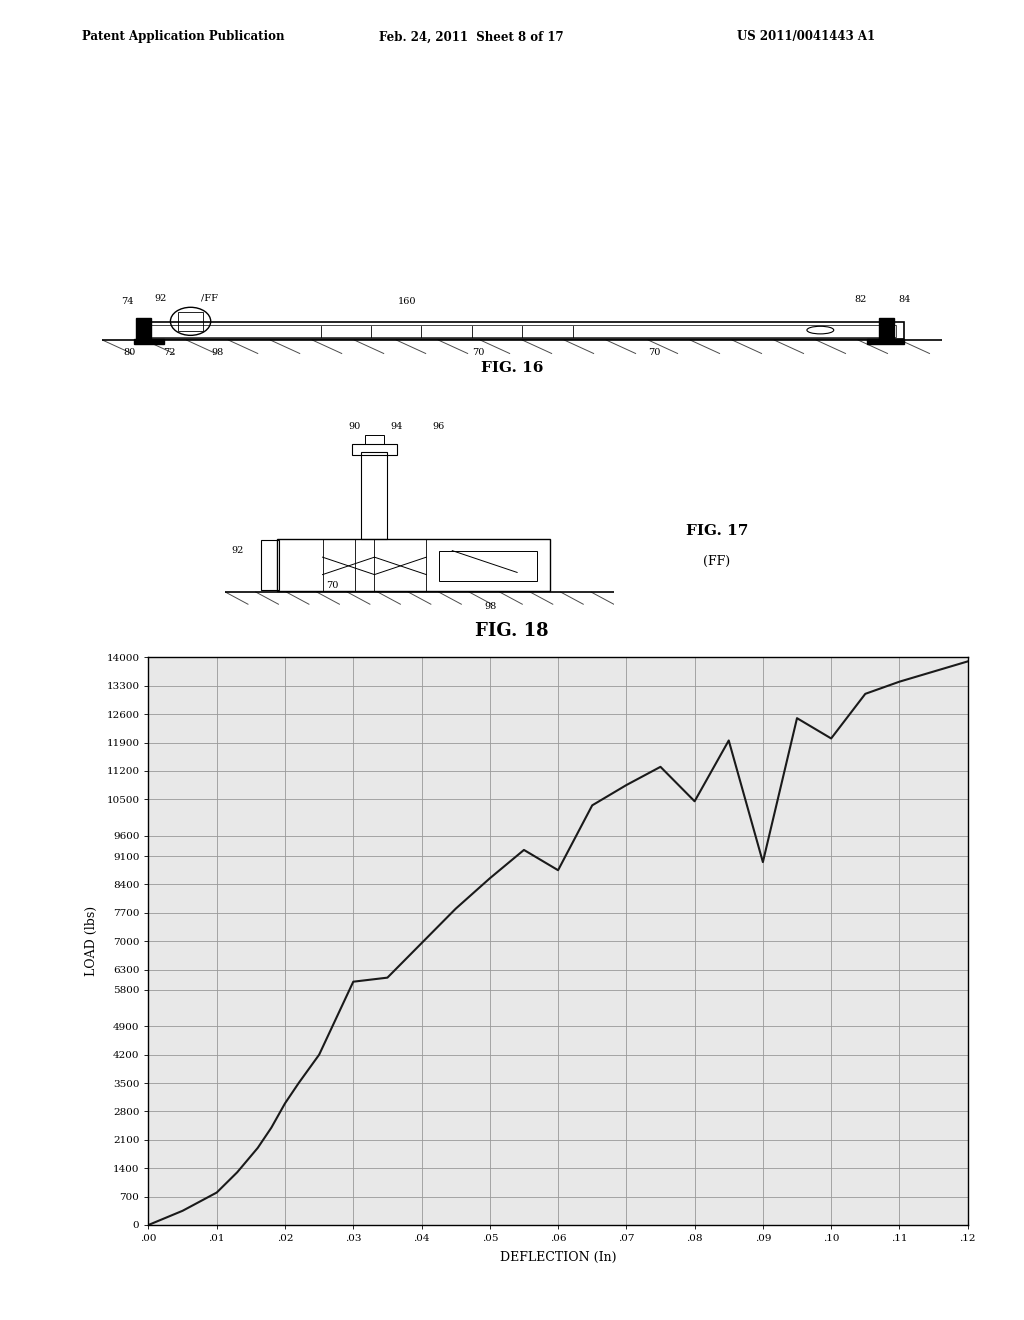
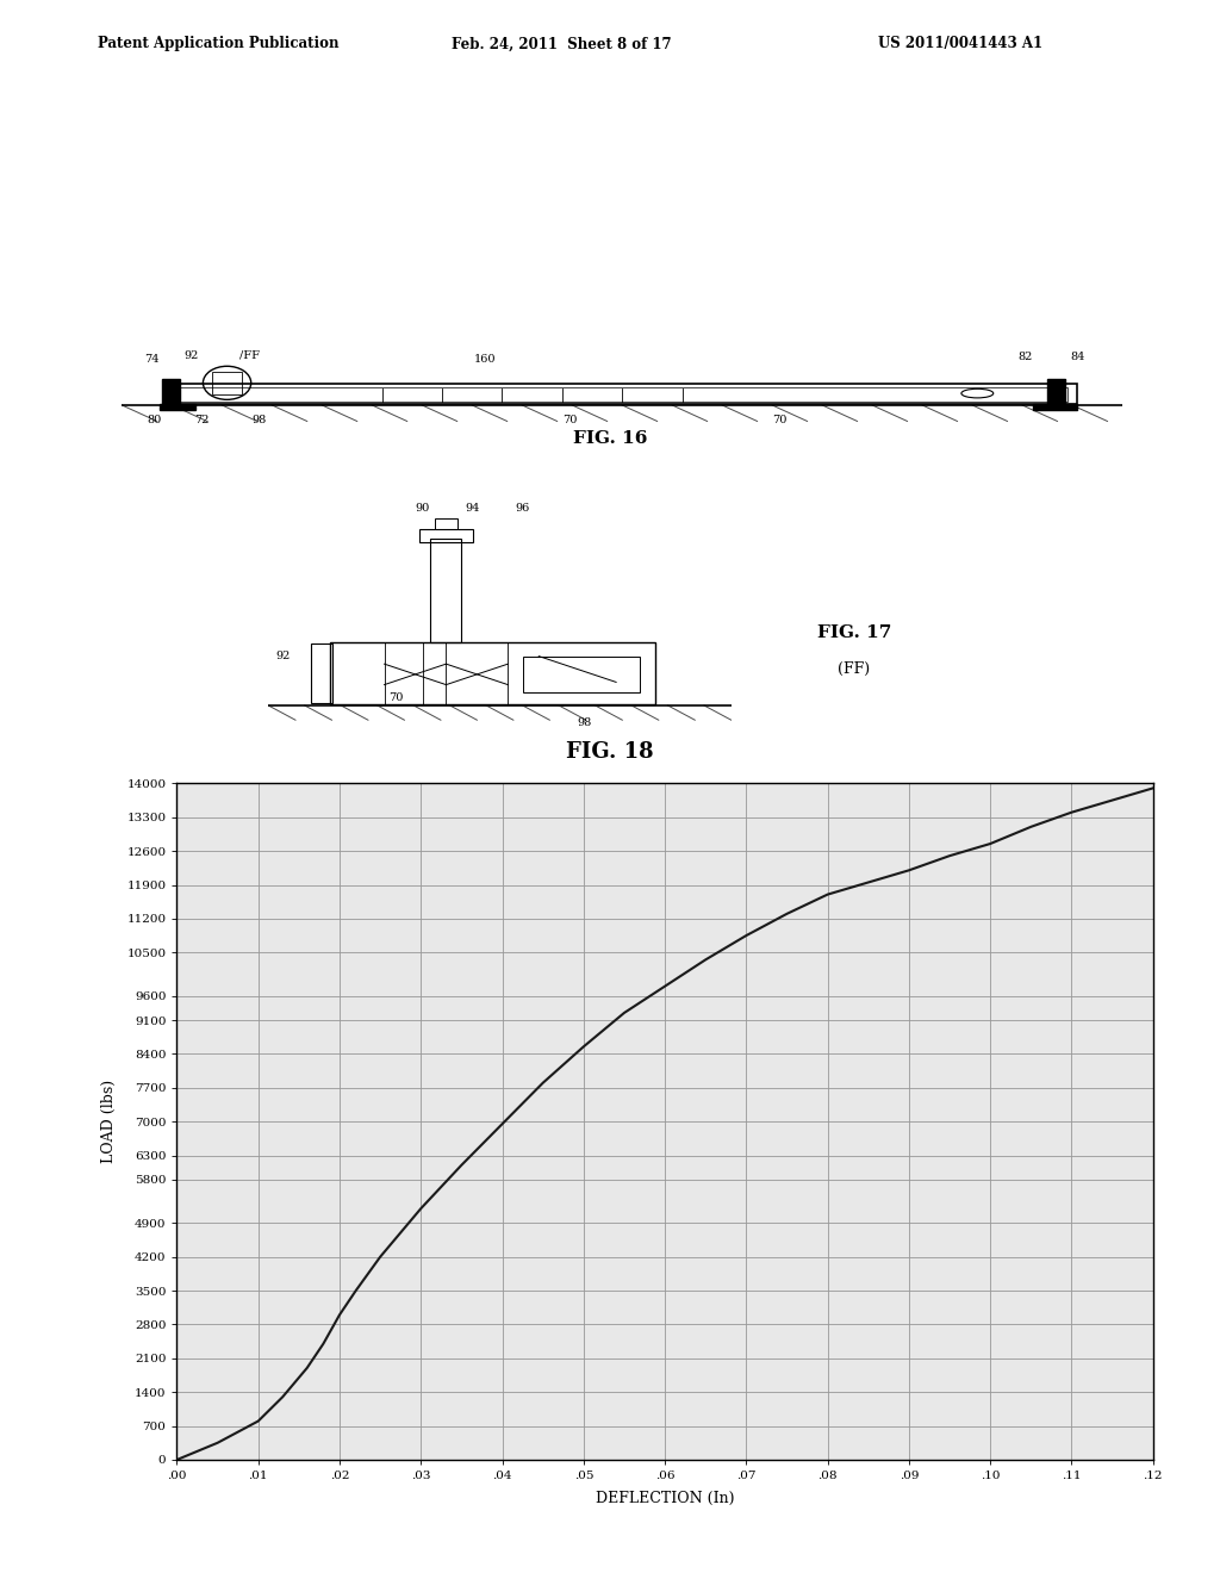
.03: 6000 -> 5200
.06: 8750 -> 9800
.08: 10450 -> 11700
.09: 8950 -> 12200
.10: 12000 -> 12750
